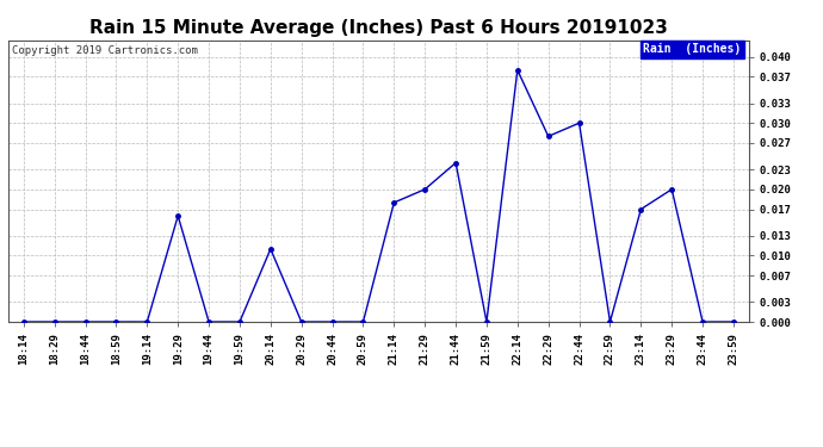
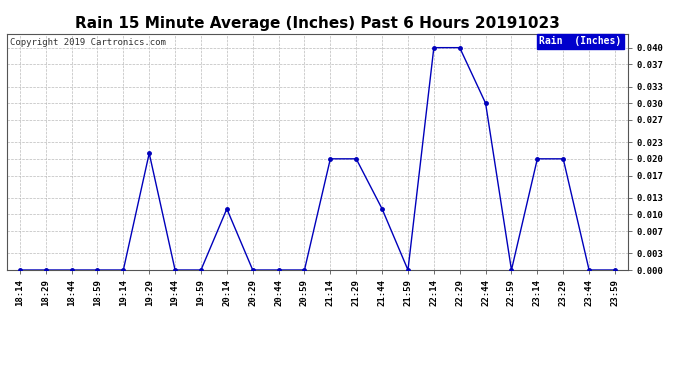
19:29: 0.016 -> 0.021
21:14: 0.018 -> 0.020
21:44: 0.024 -> 0.011
22:14: 0.038 -> 0.040
22:29: 0.028 -> 0.040
23:14: 0.017 -> 0.020
